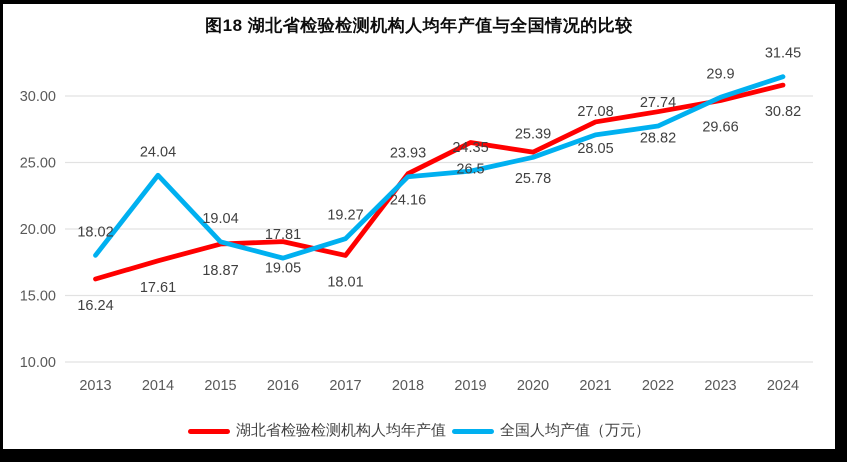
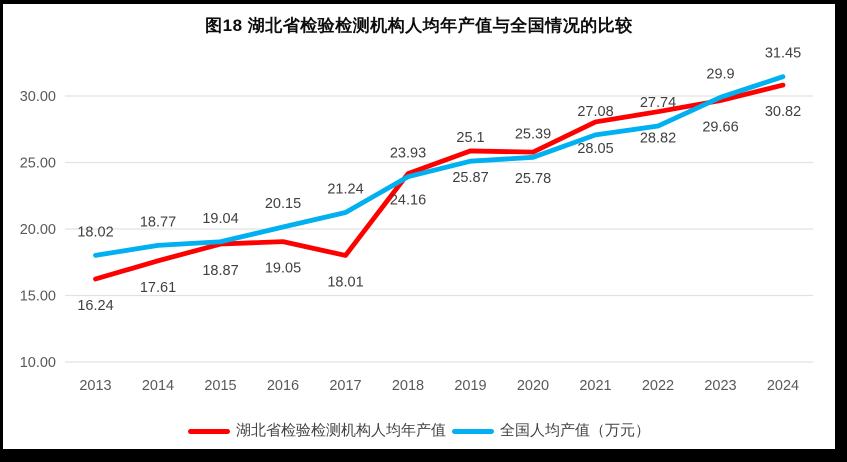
全国人均产值（万元）/2014: 24.04 -> 18.77
全国人均产值（万元）/2016: 17.81 -> 20.15
全国人均产值（万元）/2017: 19.27 -> 21.24
湖北省检验检测机构人均年产值/2019: 26.5 -> 25.87
全国人均产值（万元）/2019: 24.35 -> 25.1
